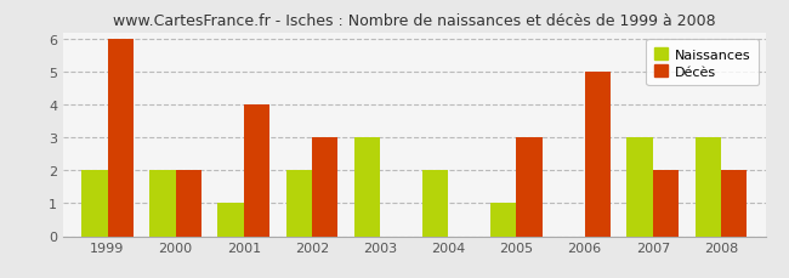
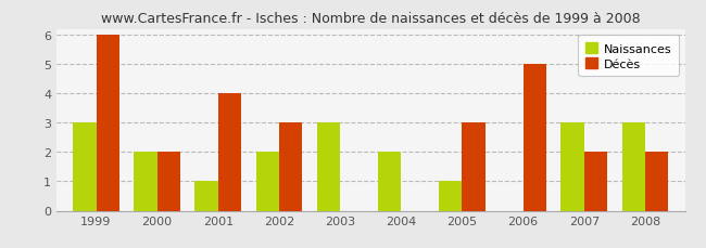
Naissances/1999: 2 -> 3
